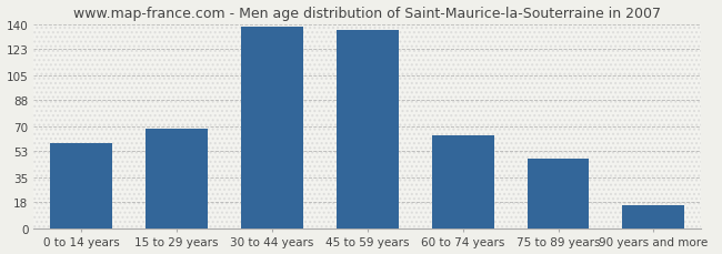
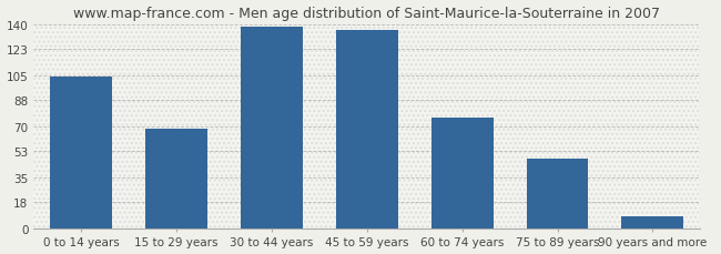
0 to 14 years: 58 -> 104
60 to 74 years: 64 -> 76
90 years and more: 16 -> 8
